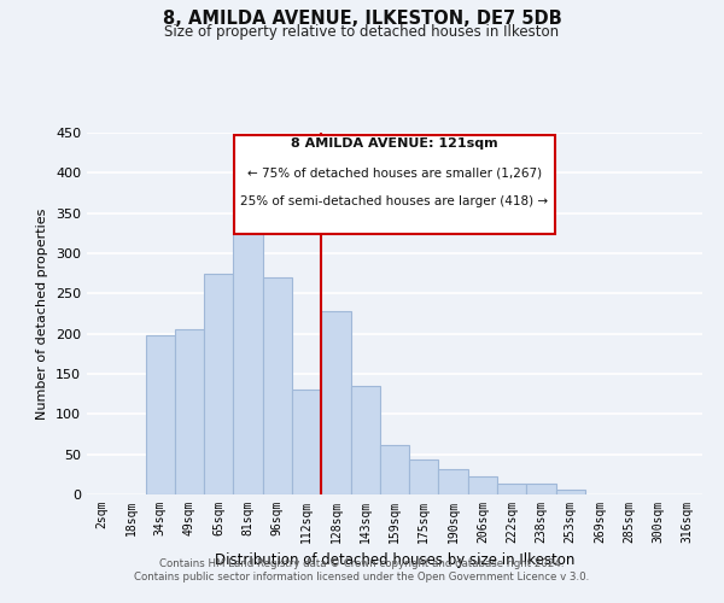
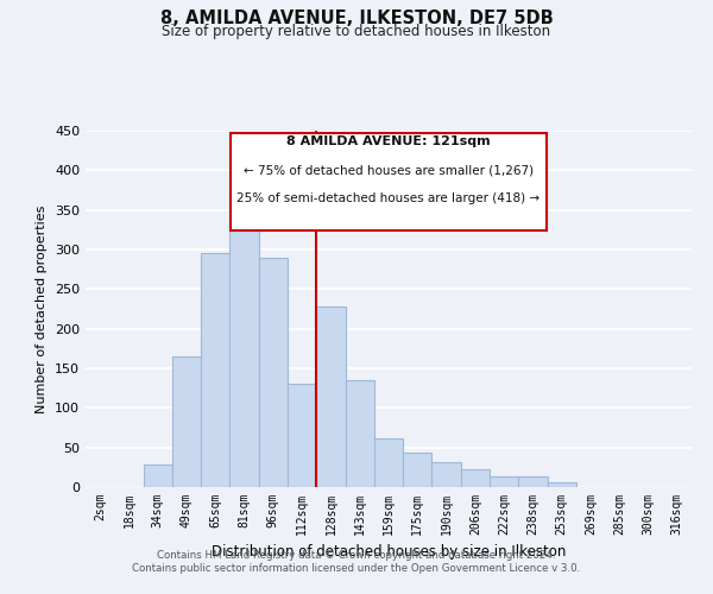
34sqm: 198 -> 28
49sqm: 206 -> 165
65sqm: 274 -> 295
96sqm: 270 -> 290
